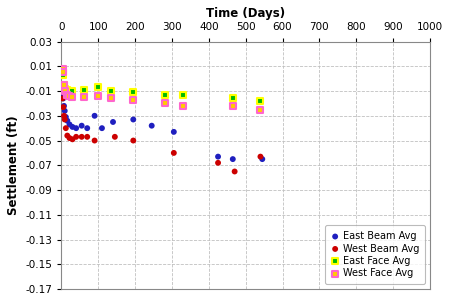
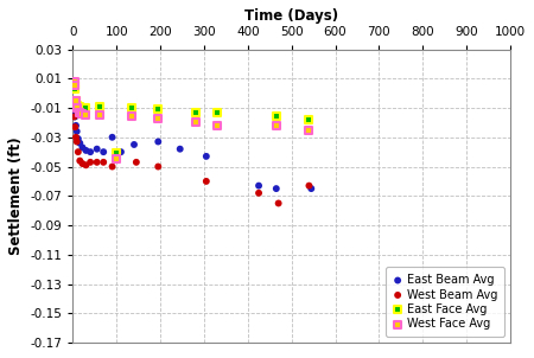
East Face Avg/100: -0.007 -> -0.041
West Face Avg/100: -0.014 -> -0.045
